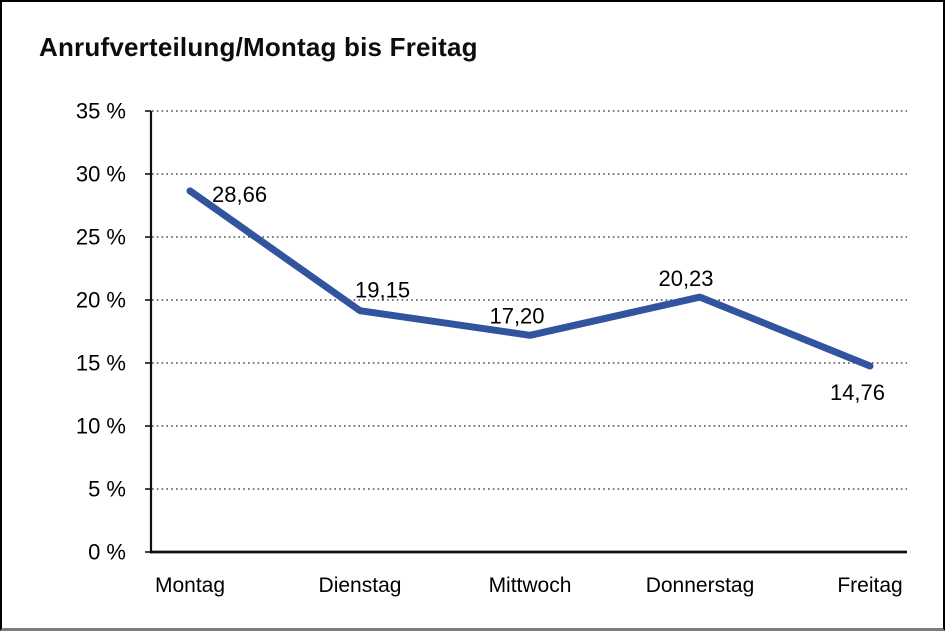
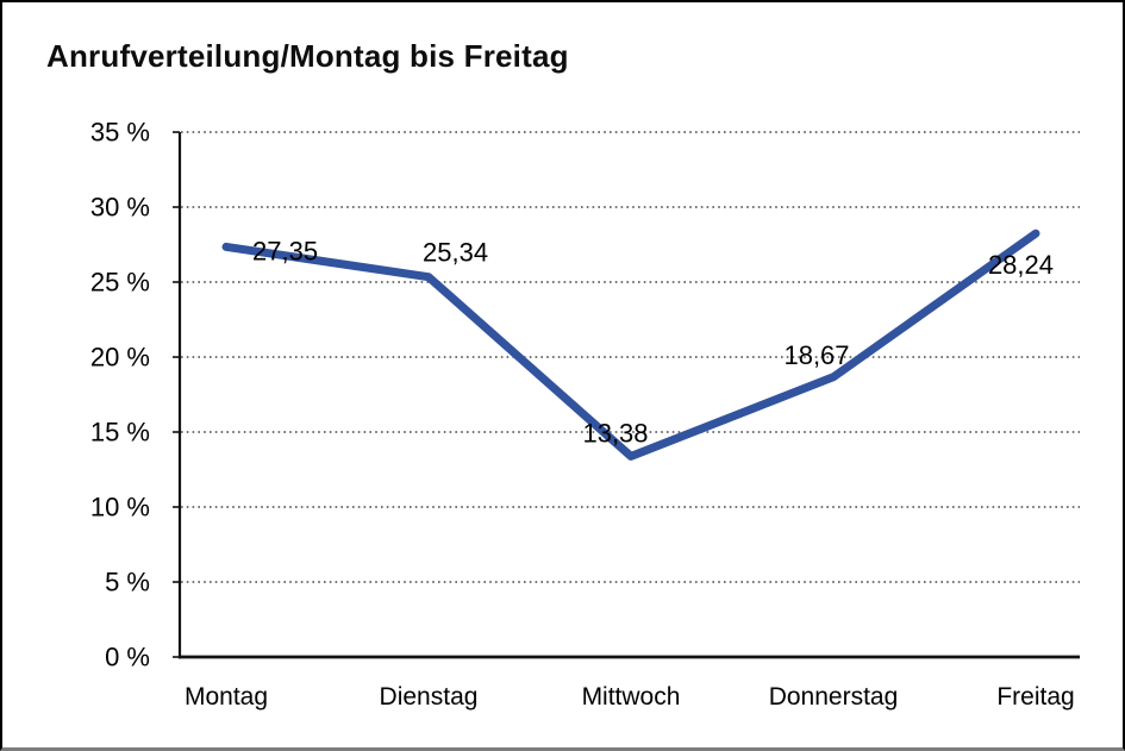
Montag: 28,66 -> 27,35
Dienstag: 19,15 -> 25,34
Mittwoch: 17,20 -> 13,38
Donnerstag: 20,23 -> 18,67
Freitag: 14,76 -> 28,24
